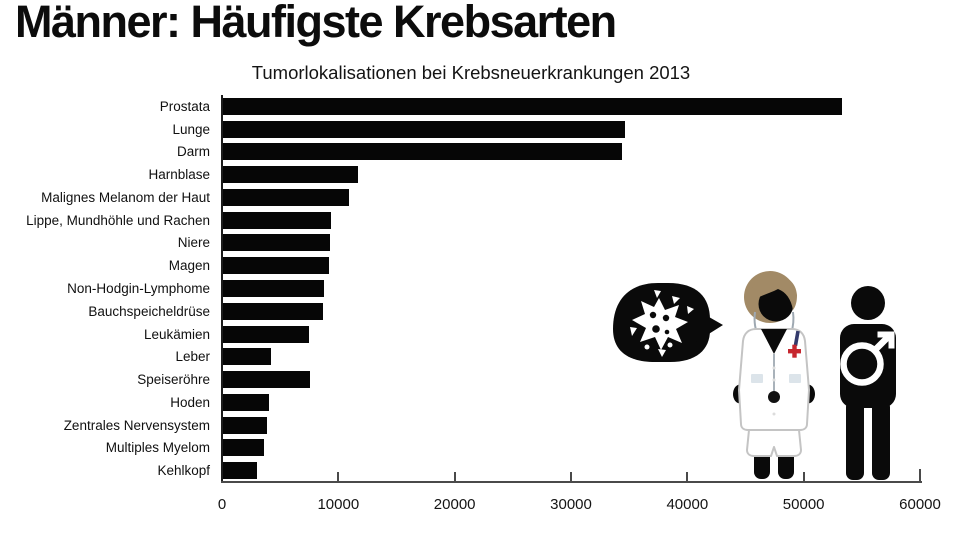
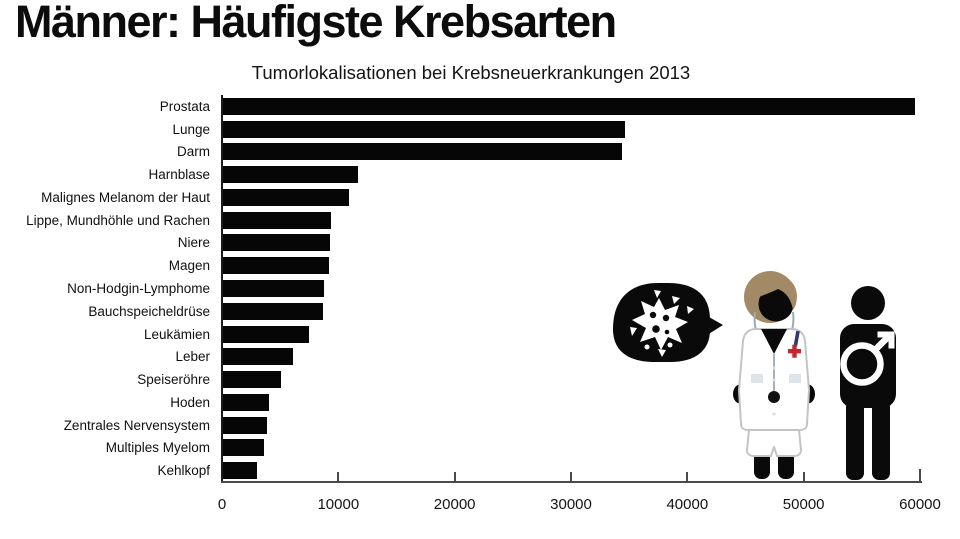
Prostata: 53300 -> 59600
Leber: 4200 -> 6100
Speiseröhre: 7600 -> 5100
